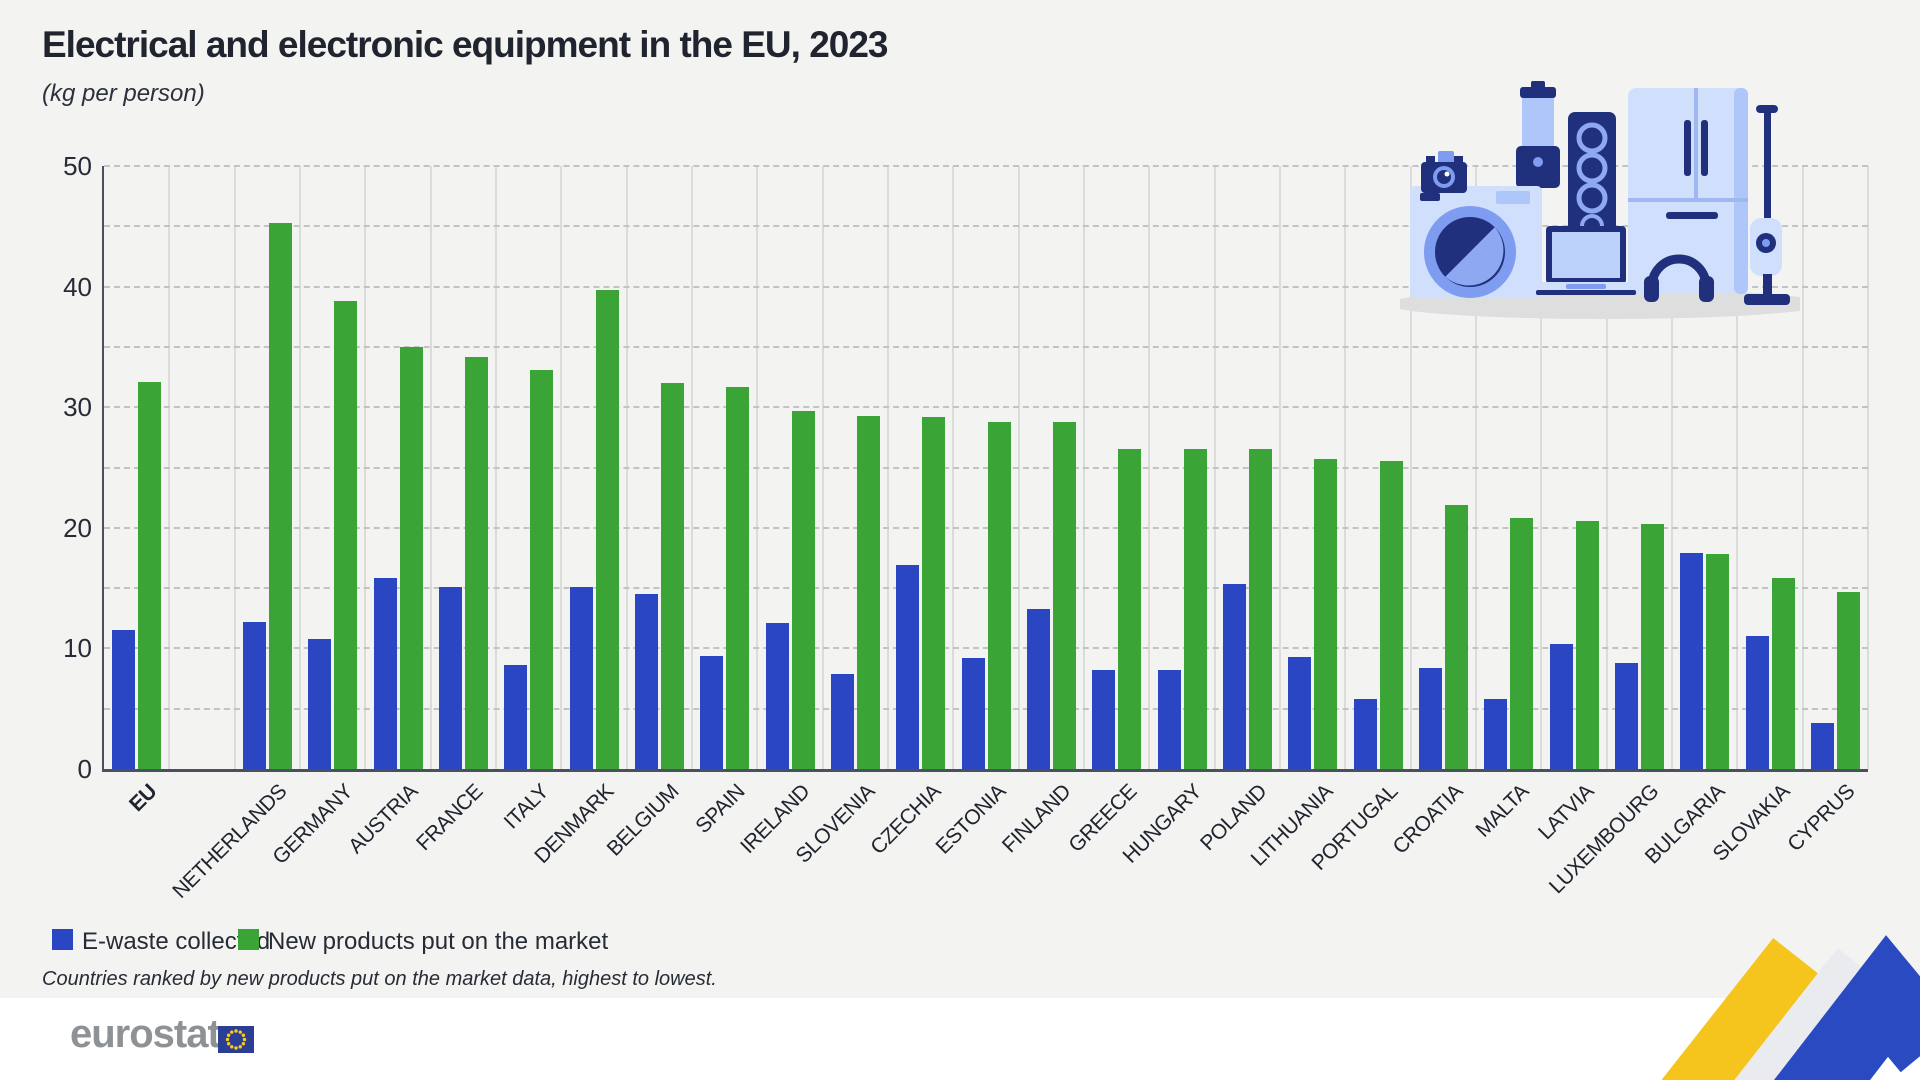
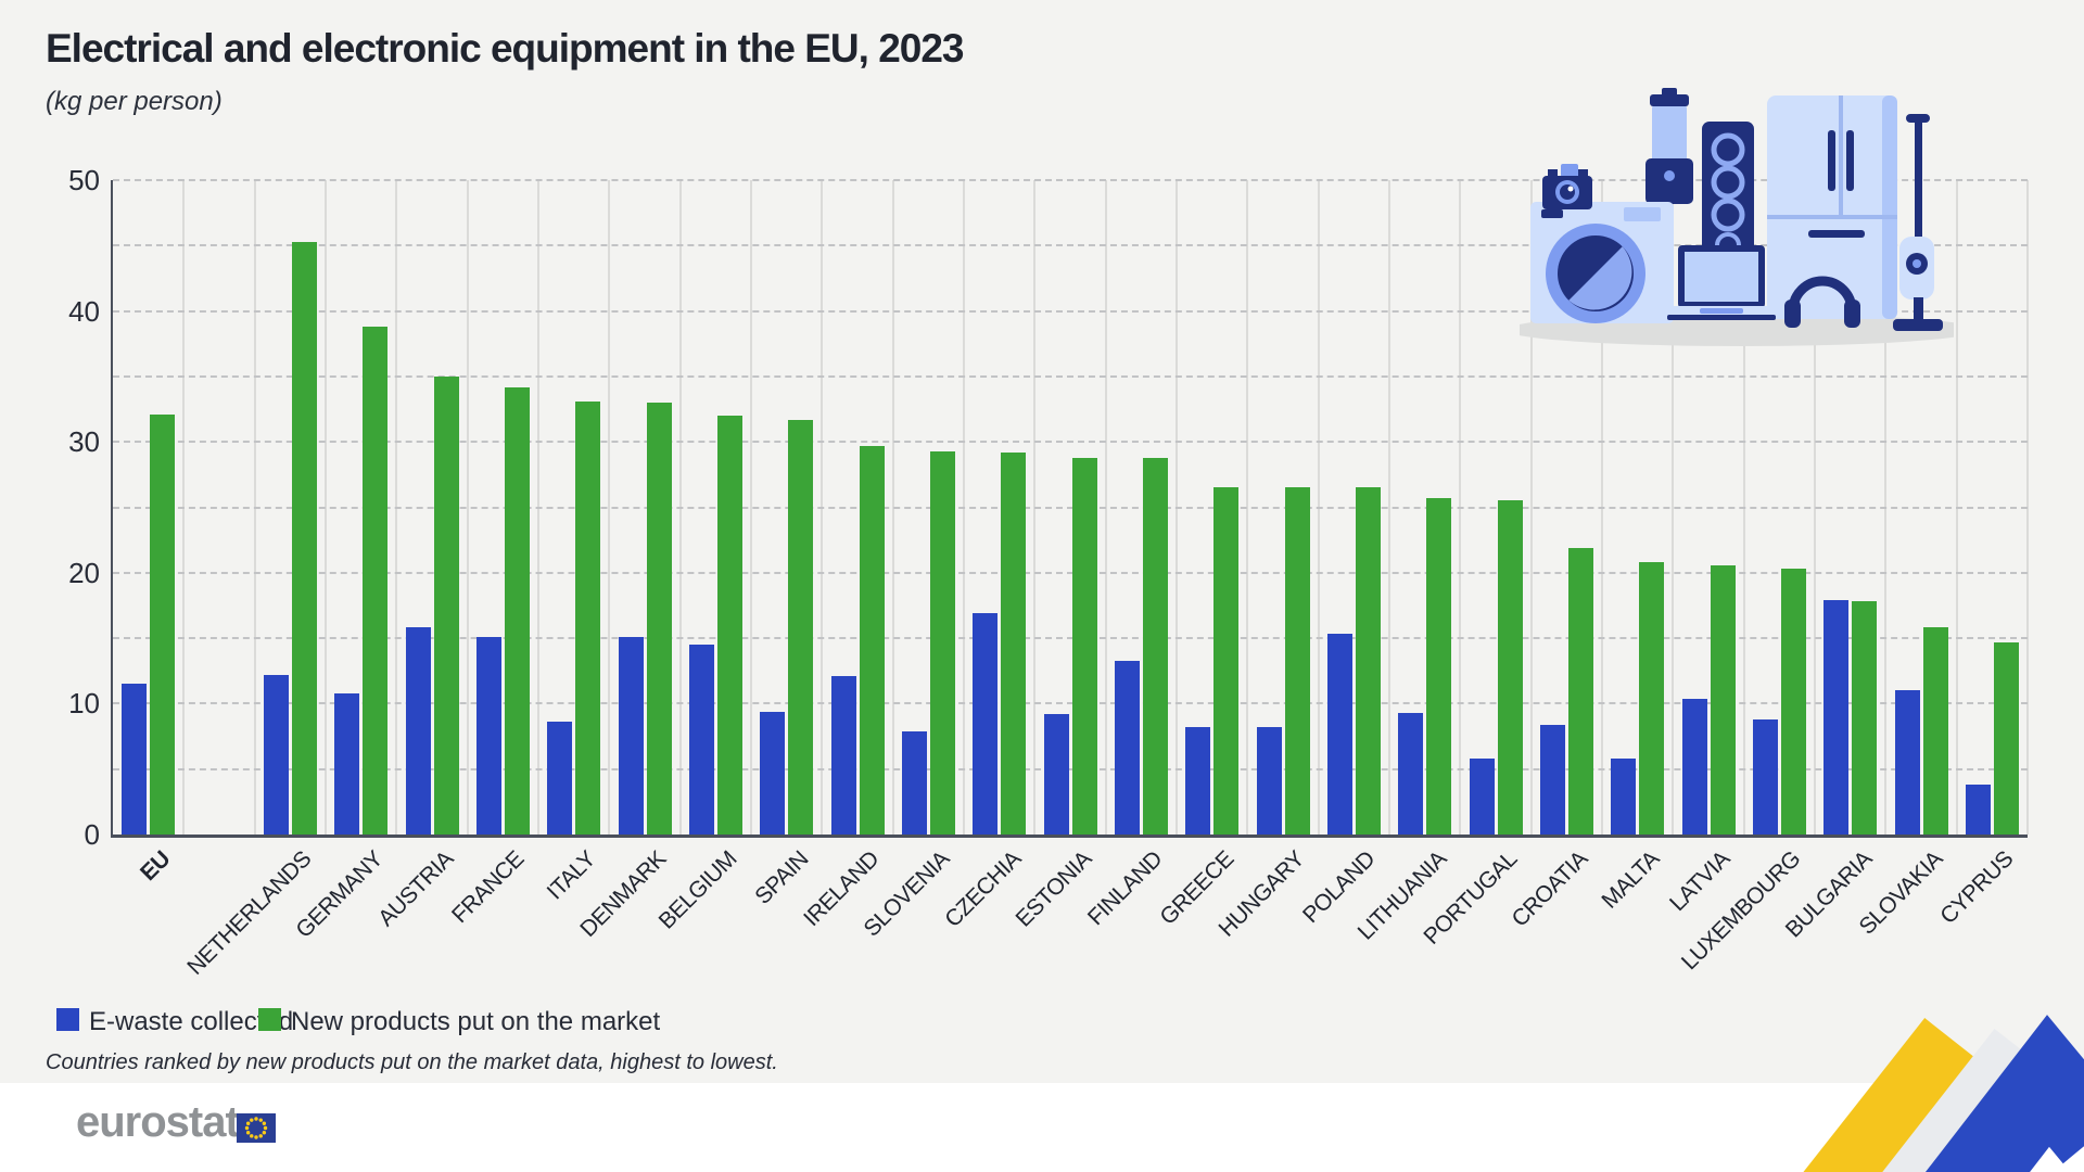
New products put on the market/DENMARK: 39.7 -> 33.0
